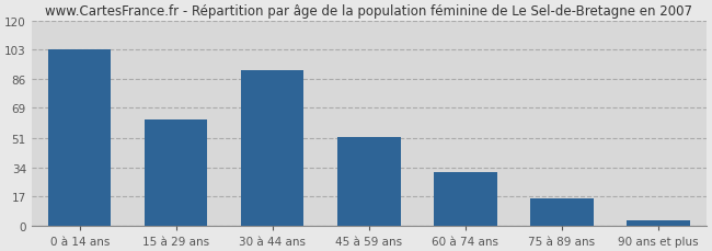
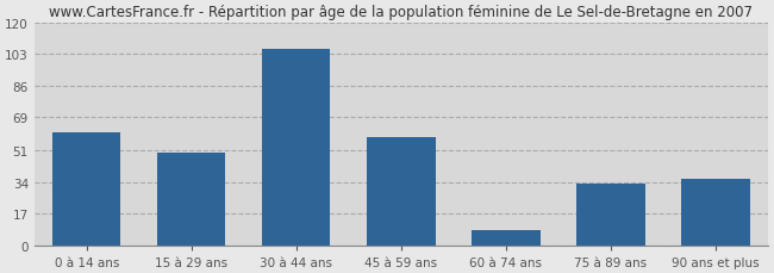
0 à 14 ans: 103 -> 61
15 à 29 ans: 62 -> 50
30 à 44 ans: 91 -> 106
45 à 59 ans: 52 -> 58
60 à 74 ans: 31 -> 8
75 à 89 ans: 16 -> 33
90 ans et plus: 3 -> 36
